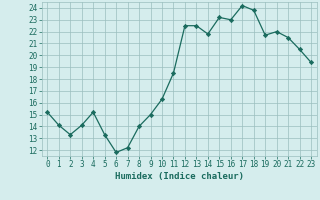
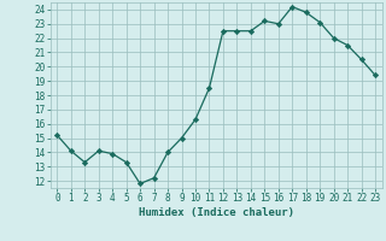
4: 15.2 -> 13.9
14: 21.8 -> 22.5
19: 21.7 -> 23.1
